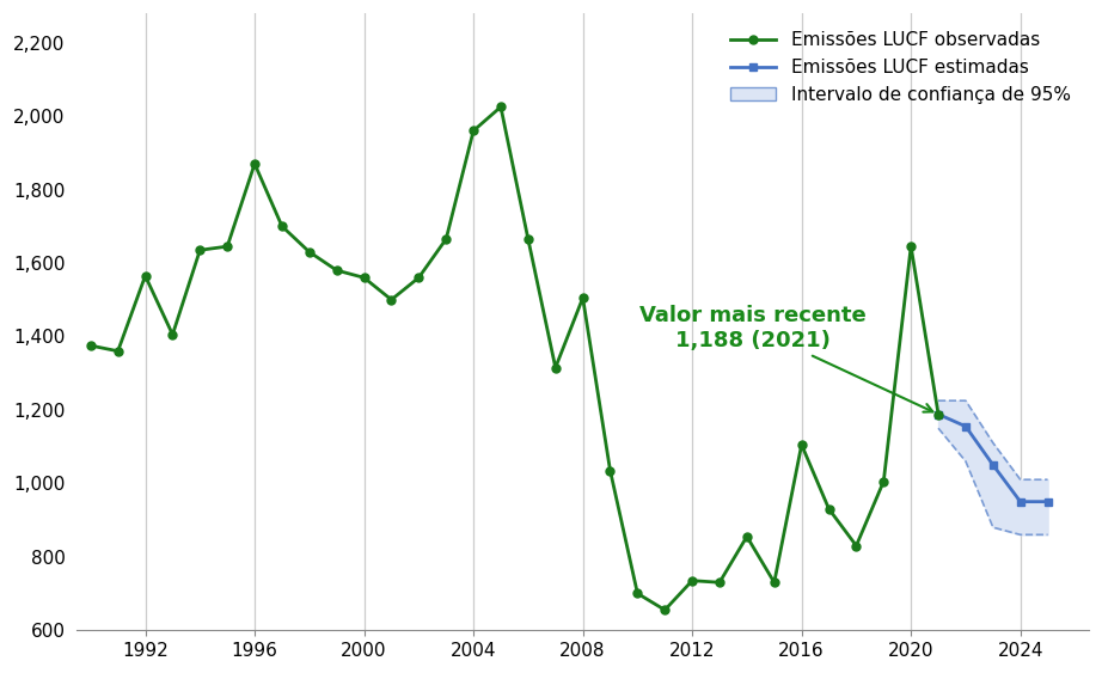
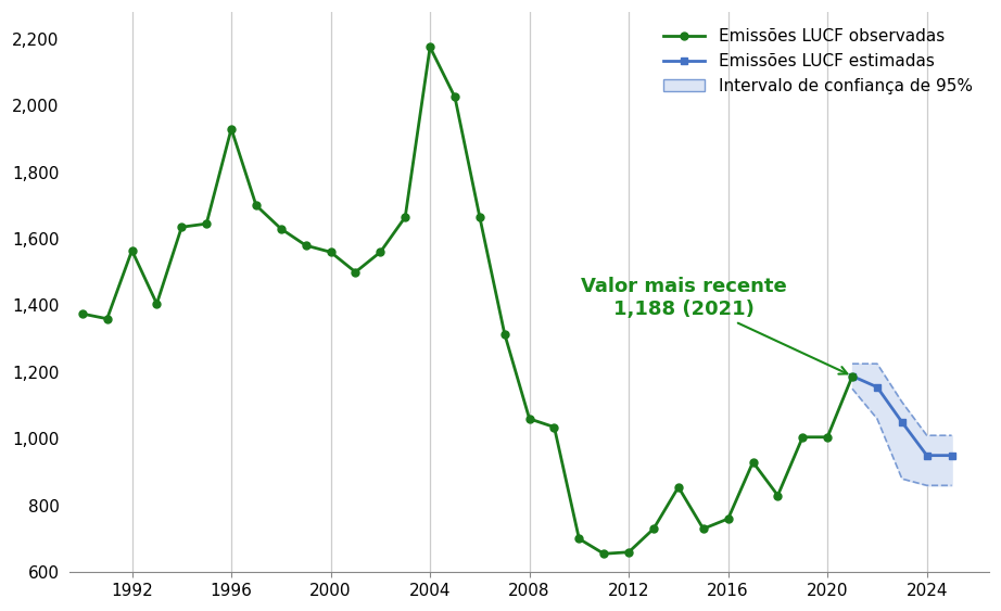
Emissões LUCF observadas/1996: 1,870 -> 1,930
Emissões LUCF observadas/2004: 1,960 -> 2,175
Emissões LUCF observadas/2008: 1,505 -> 1,060
Emissões LUCF observadas/2012: 735 -> 660
Emissões LUCF observadas/2016: 1,105 -> 760
Emissões LUCF observadas/2020: 1,645 -> 1,005
